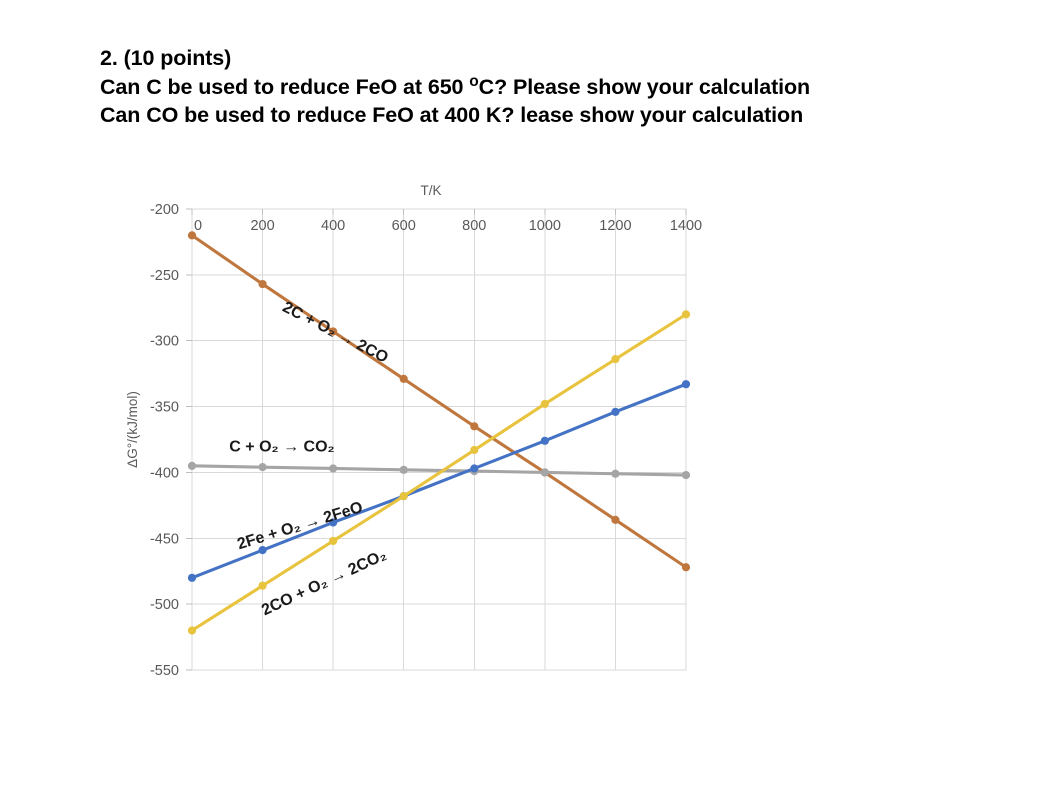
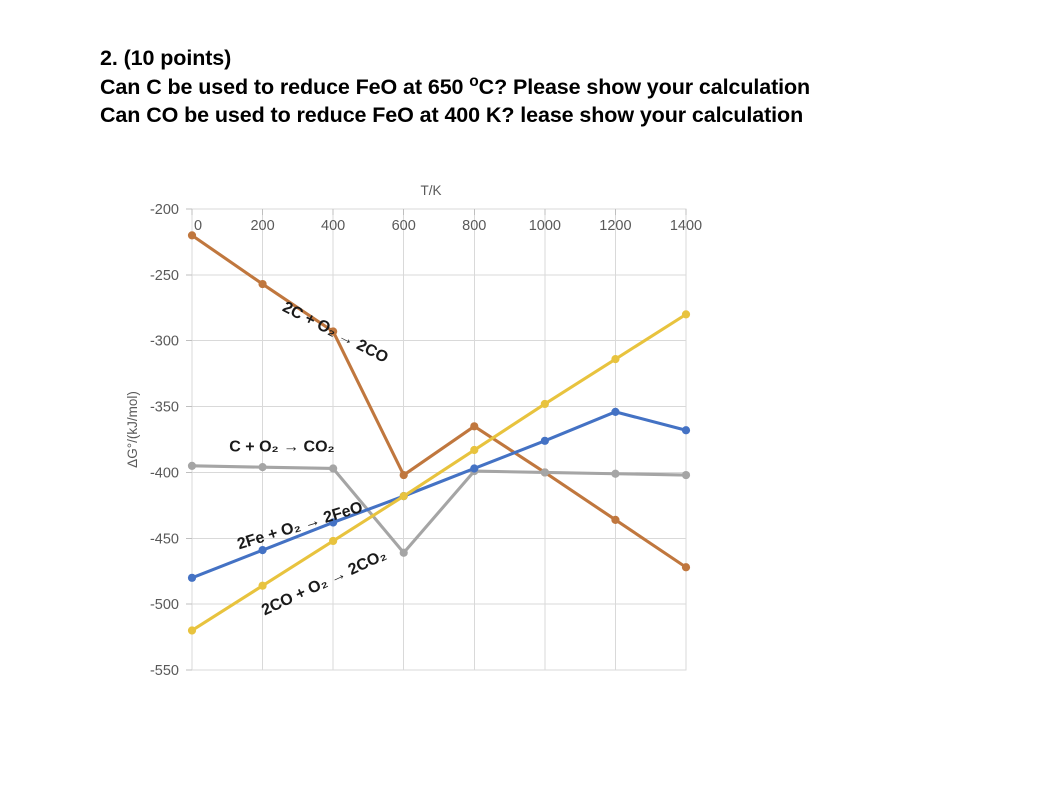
2C + O₂ → 2CO/600: -329 -> -402
C + O₂ → CO₂/600: -398 -> -461
2Fe + O₂ → 2FeO/1400: -333 -> -368
